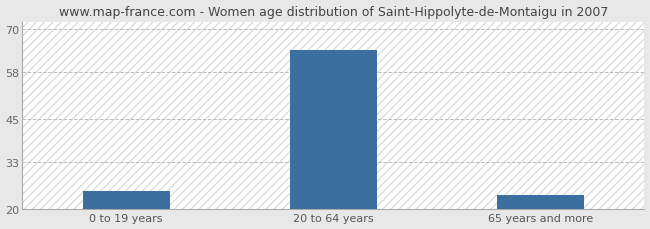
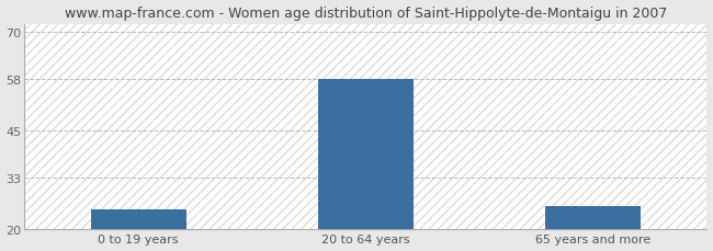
20 to 64 years: 64 -> 58
65 years and more: 24 -> 26
